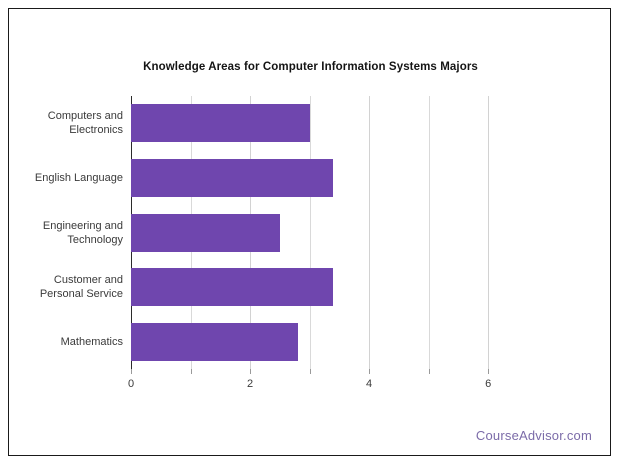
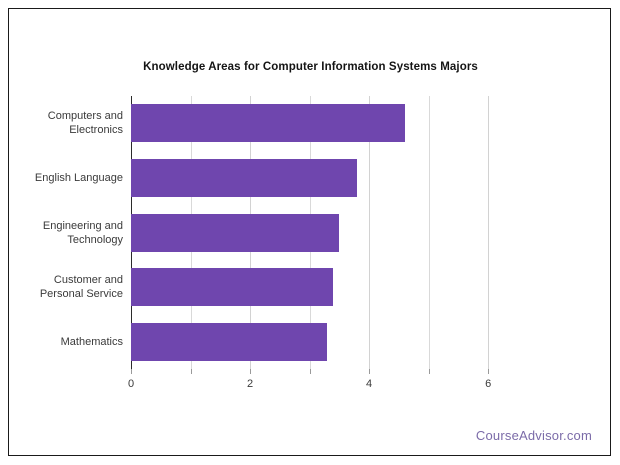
Computers and Electronics: 3.0 -> 4.6
English Language: 3.4 -> 3.8
Engineering and Technology: 2.5 -> 3.5
Mathematics: 2.8 -> 3.3
